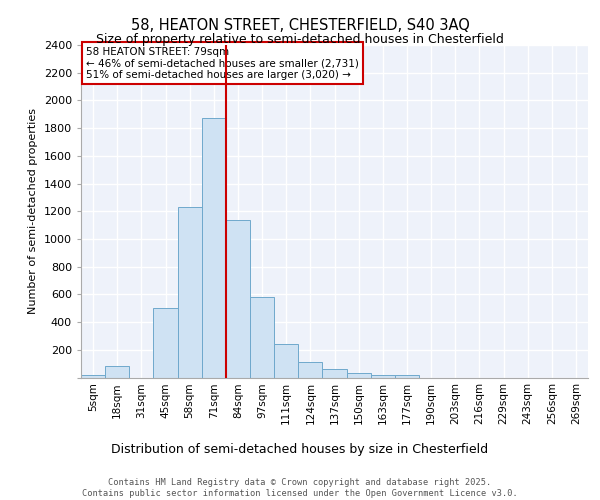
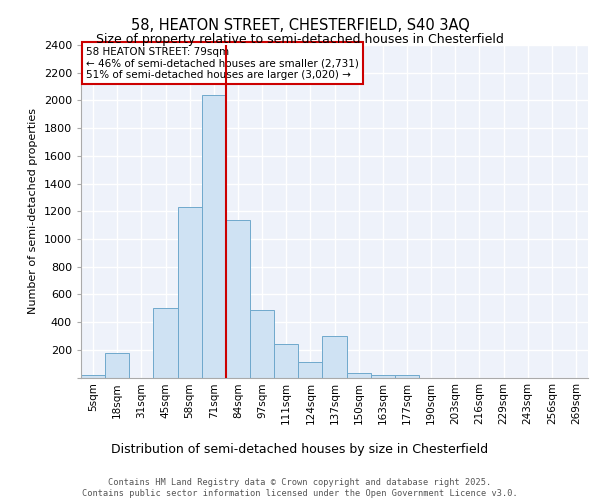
18sqm: 80 -> 180
71sqm: 1870 -> 2040
97sqm: 580 -> 490
137sqm: 60 -> 300
